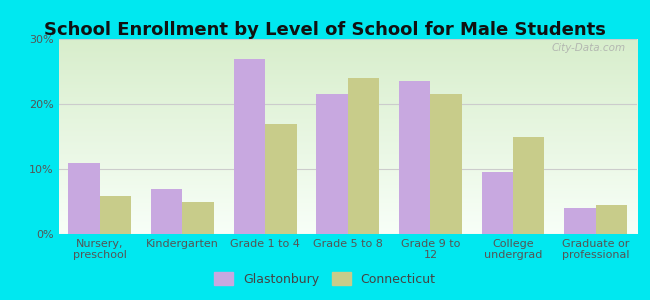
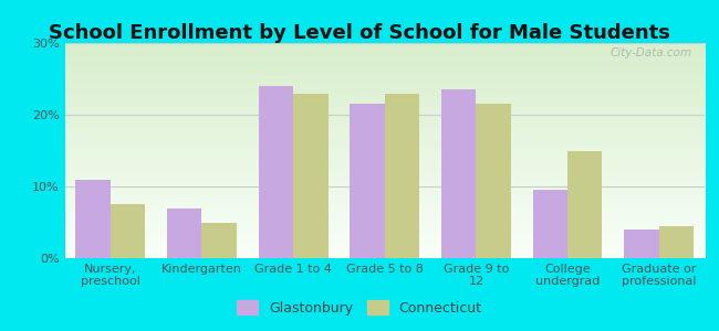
Connecticut/Nursery, preschool: 5.8% -> 7.5%
Glastonbury/Grade 1 to 4: 27.0% -> 24.0%
Connecticut/Grade 1 to 4: 17.0% -> 23.0%
Connecticut/Grade 5 to 8: 24.0% -> 23.0%
